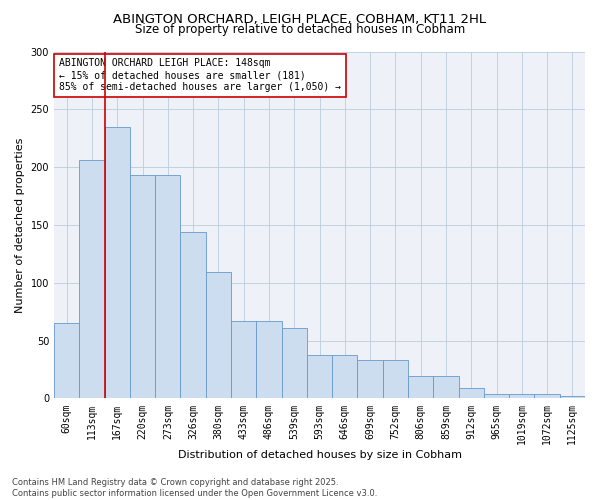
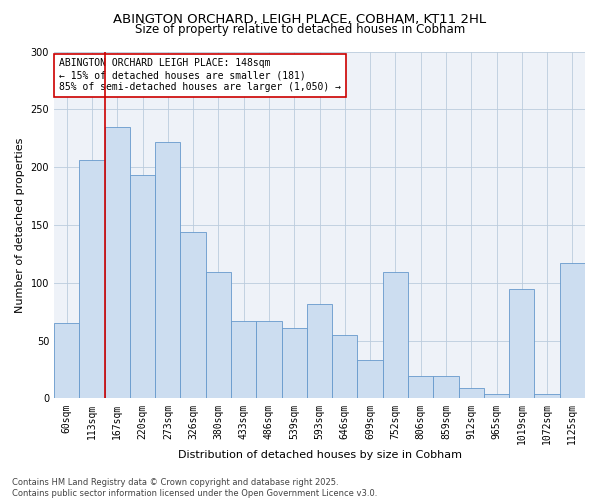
273sqm: 193 -> 222
593sqm: 38 -> 82
646sqm: 38 -> 55
752sqm: 33 -> 109
1019sqm: 4 -> 95
1125sqm: 2 -> 117
